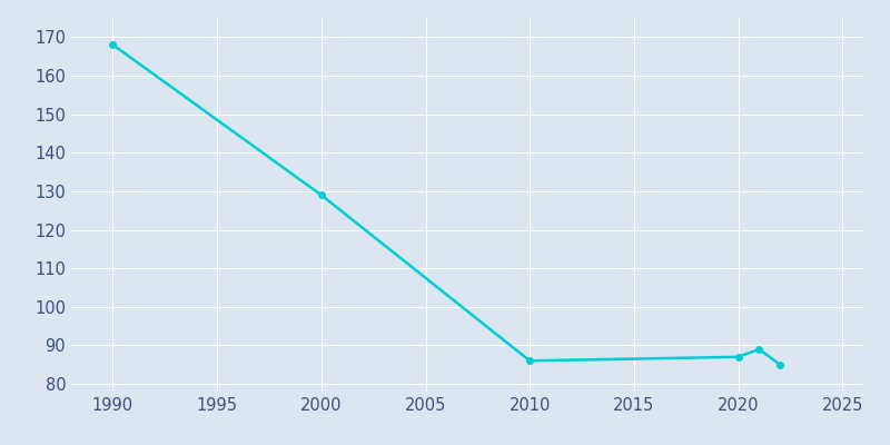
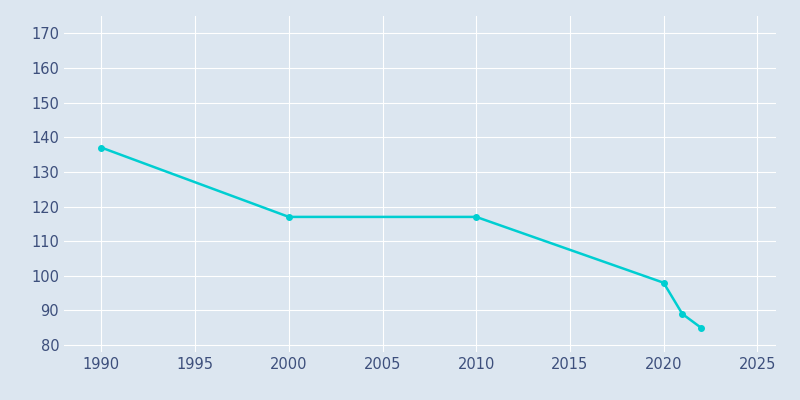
1990: 168 -> 137
2000: 129 -> 117
2010: 86 -> 117
2020: 87 -> 98
